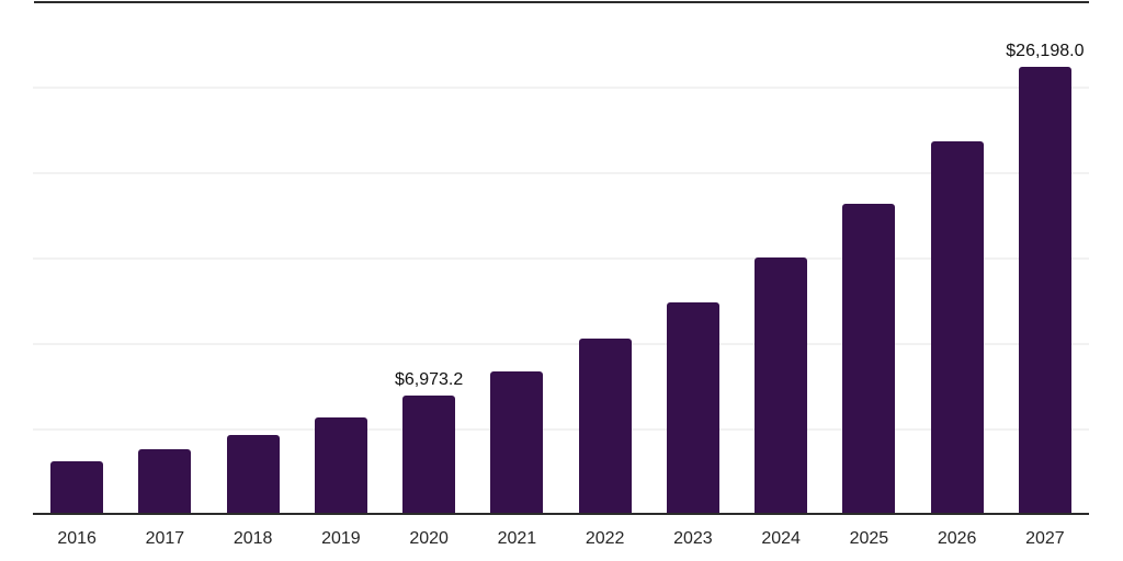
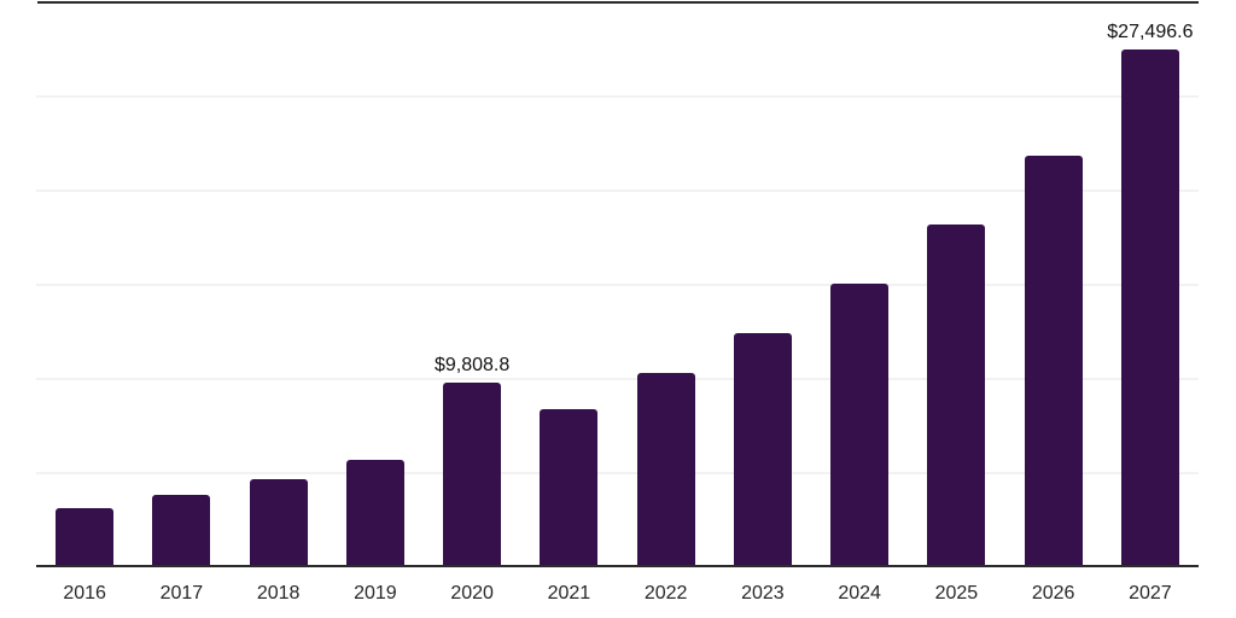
2020: $6,973.2 -> $9,808.8
2027: $26,198.0 -> $27,496.6
